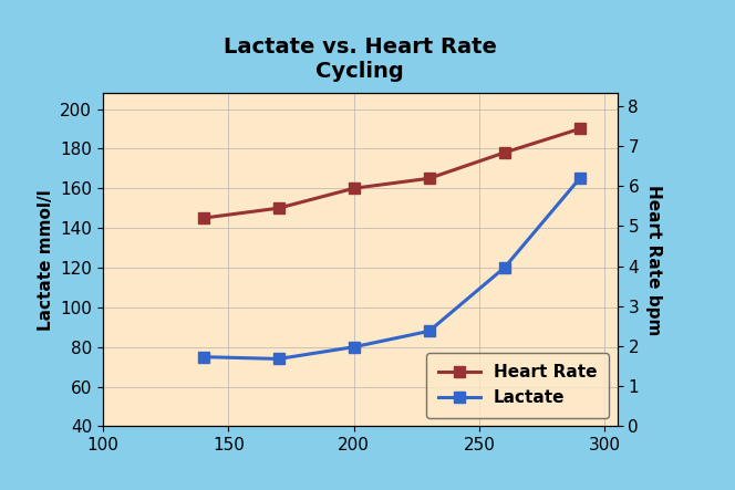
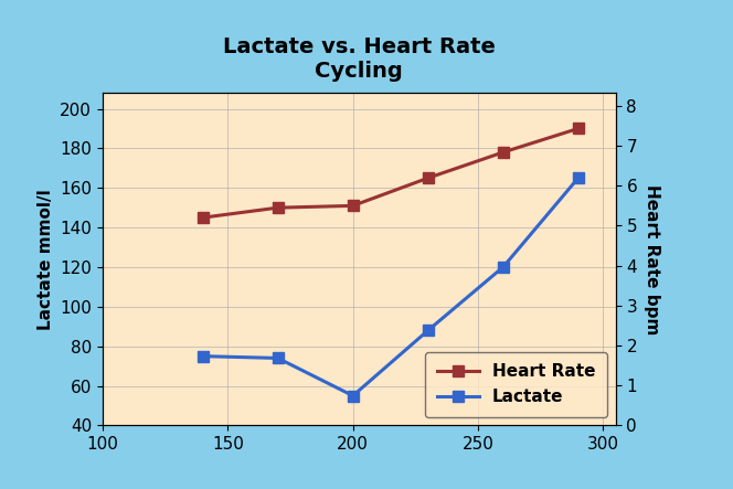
Heart Rate/200: 160 -> 151
Lactate/200: 80 -> 55
